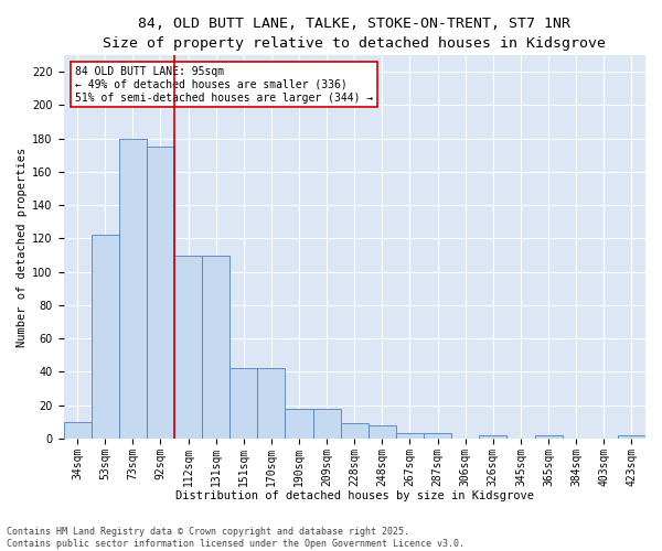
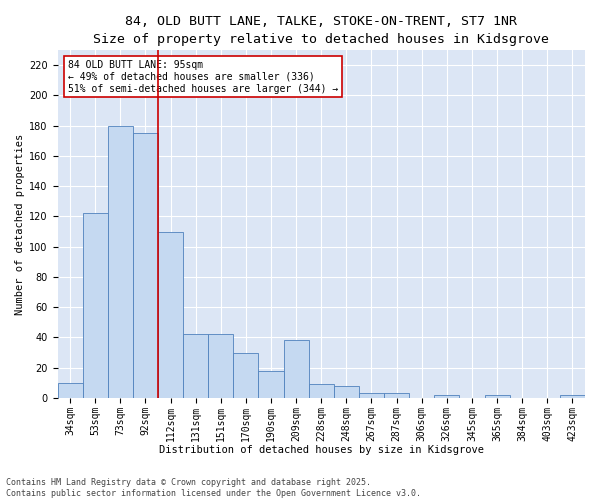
131sqm: 110 -> 42
170sqm: 42 -> 30
209sqm: 18 -> 38
